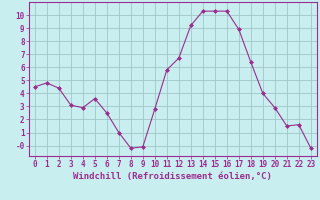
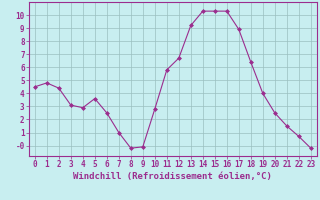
20: 2.9 -> 2.5
22: 1.6 -> 0.7
